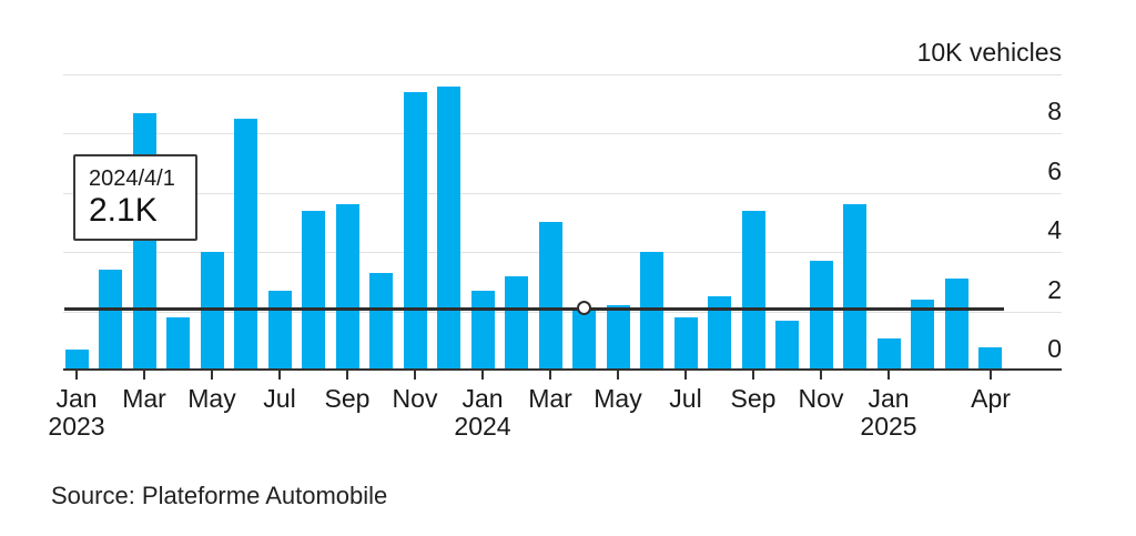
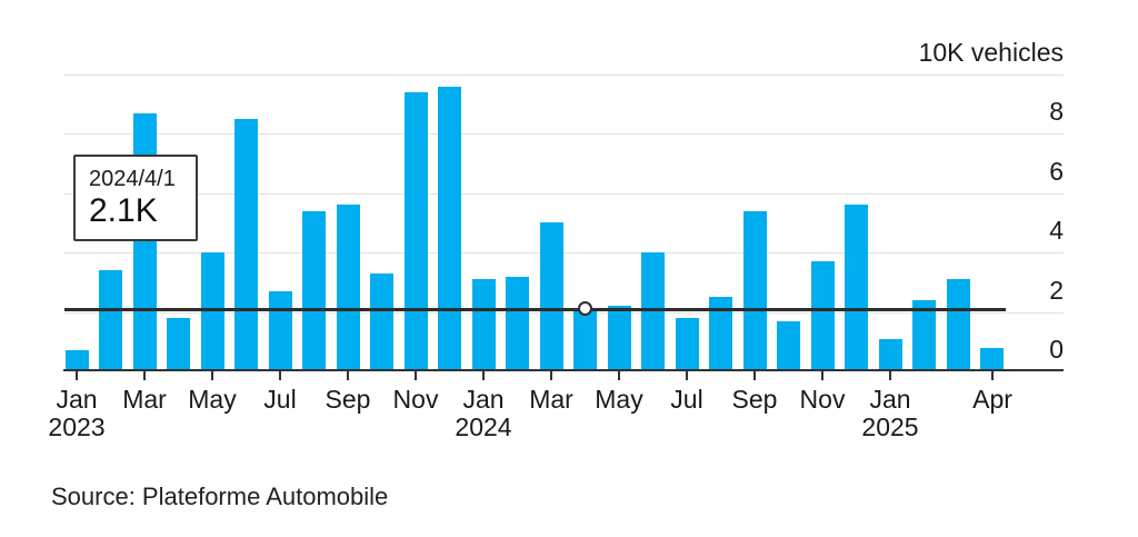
Jan 2024: 2.7 -> 3.1
